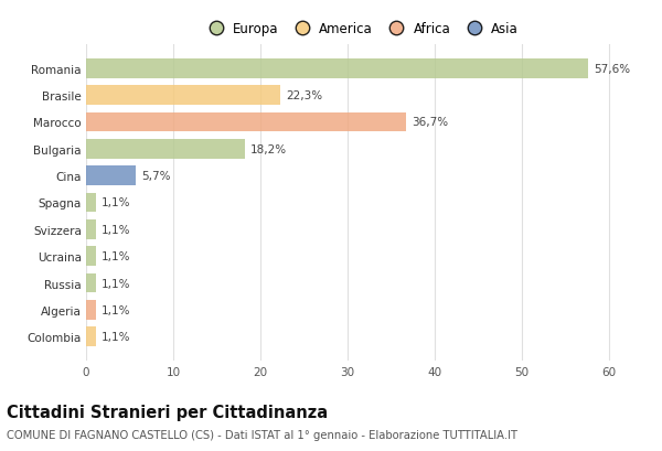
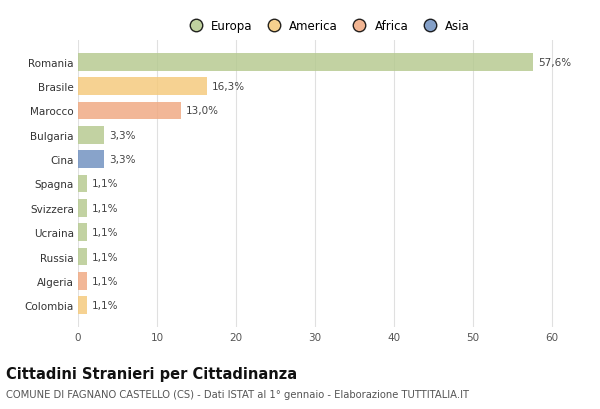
Brasile: 22,3% -> 16,3%
Marocco: 36,7% -> 13,0%
Bulgaria: 18,2% -> 3,3%
Cina: 5,7% -> 3,3%
